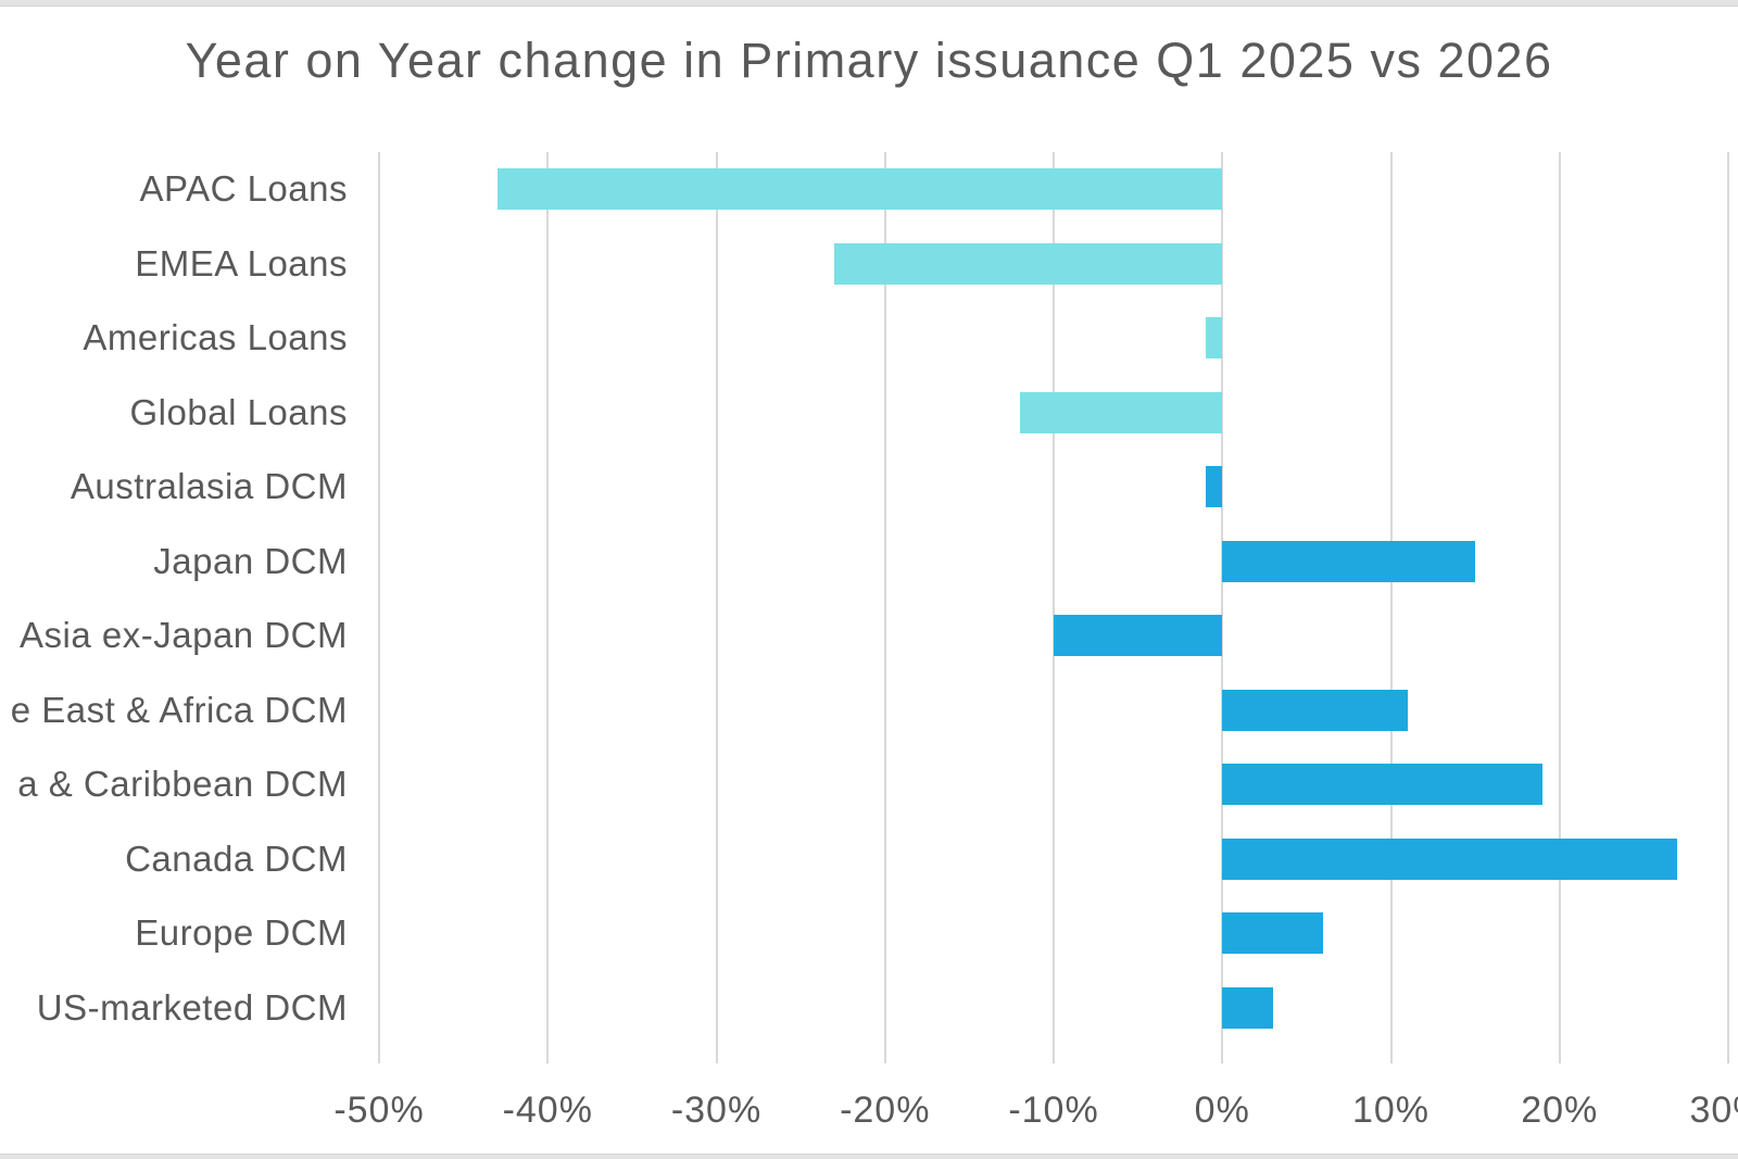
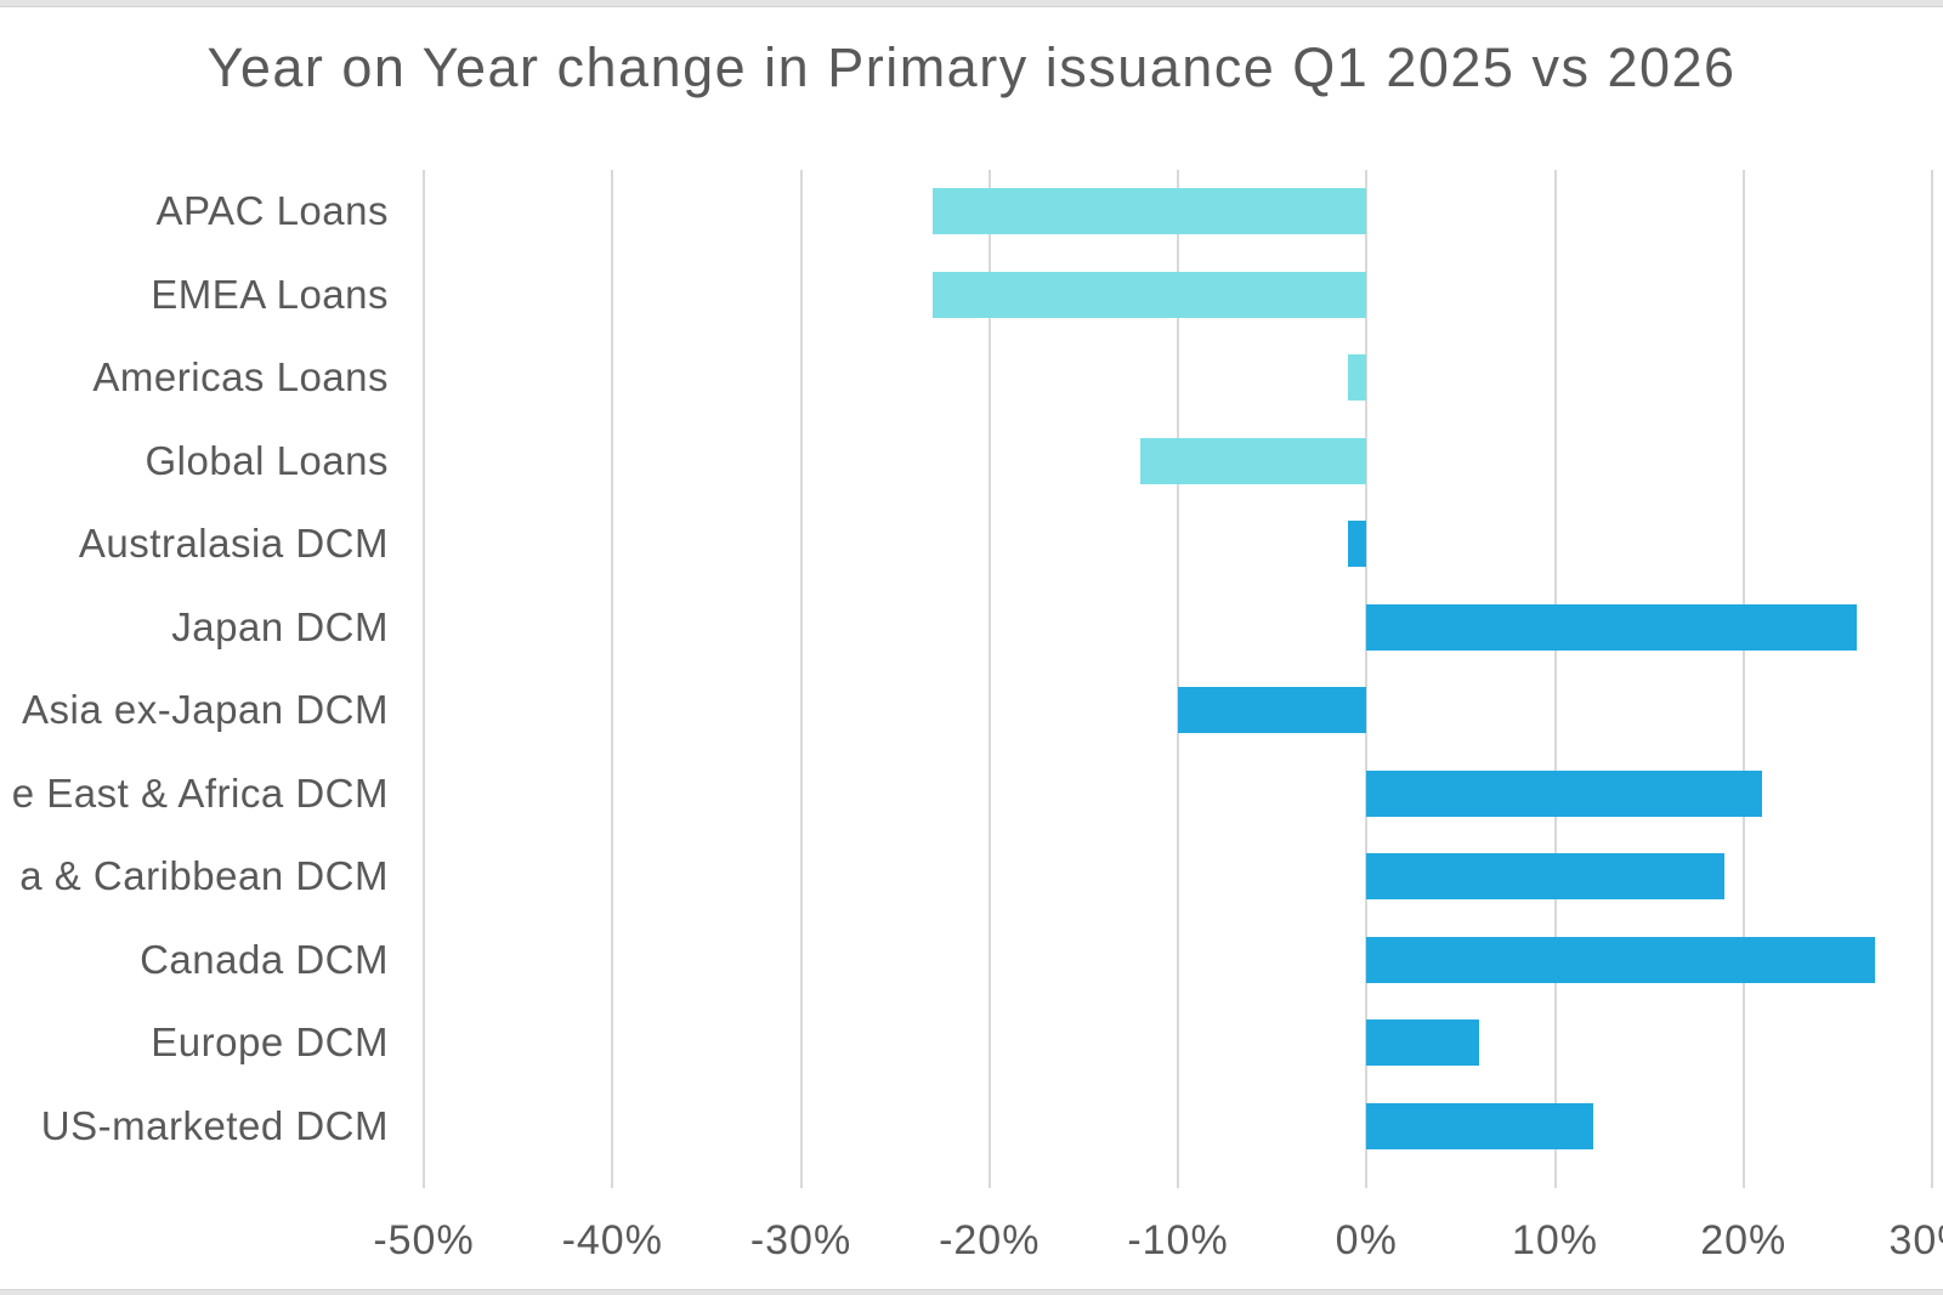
APAC Loans: -43% -> -23%
Japan DCM: 15% -> 26%
e East & Africa DCM: 11% -> 21%
US-marketed DCM: 3% -> 12%
